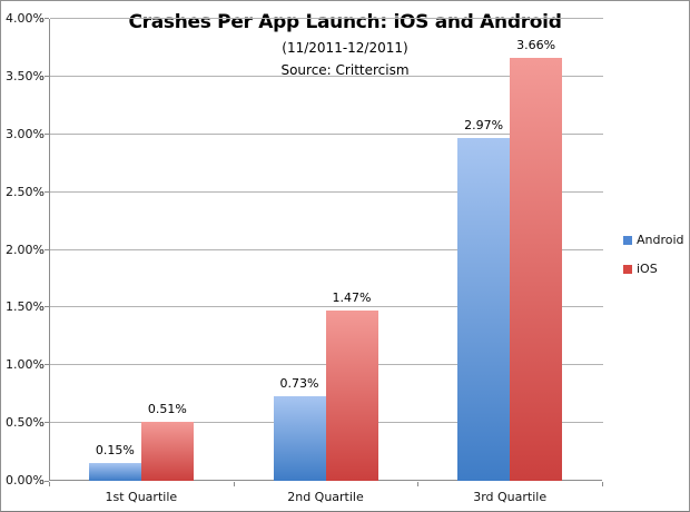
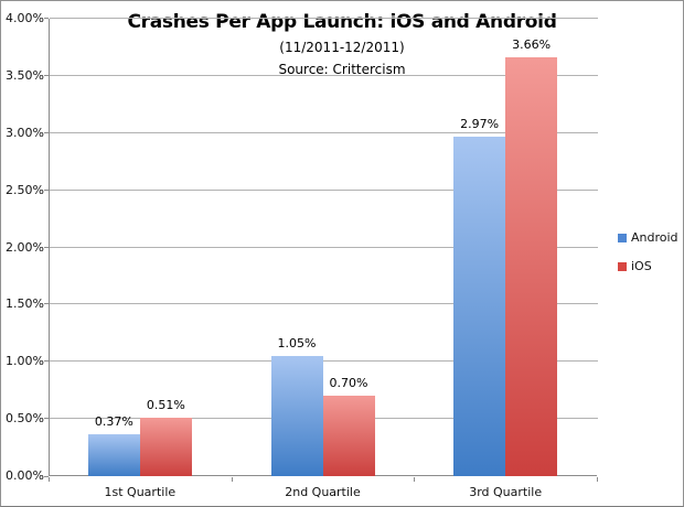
Android/1st Quartile: 0.15% -> 0.37%
Android/2nd Quartile: 0.73% -> 1.05%
iOS/2nd Quartile: 1.47% -> 0.70%
